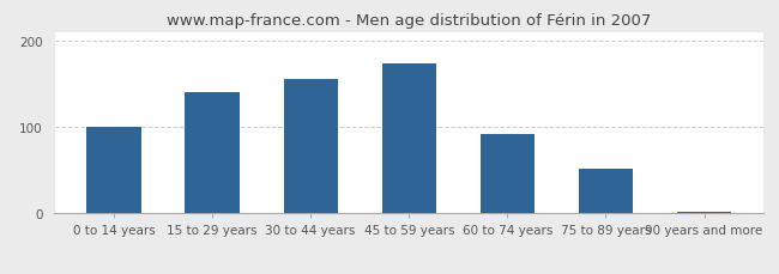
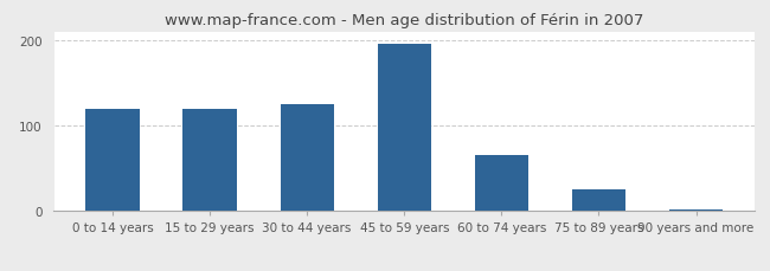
0 to 14 years: 100 -> 120
15 to 29 years: 140 -> 120
30 to 44 years: 156 -> 125
45 to 59 years: 174 -> 195
60 to 74 years: 92 -> 65
75 to 89 years: 52 -> 25
